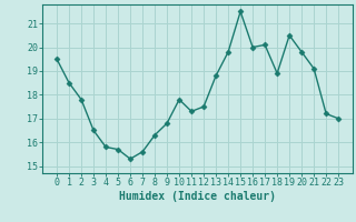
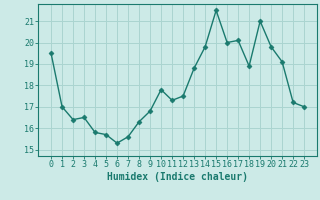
1: 18.5 -> 17.0
2: 17.8 -> 16.4
19: 20.5 -> 21.0
